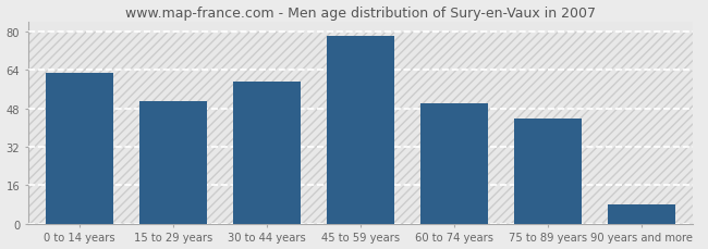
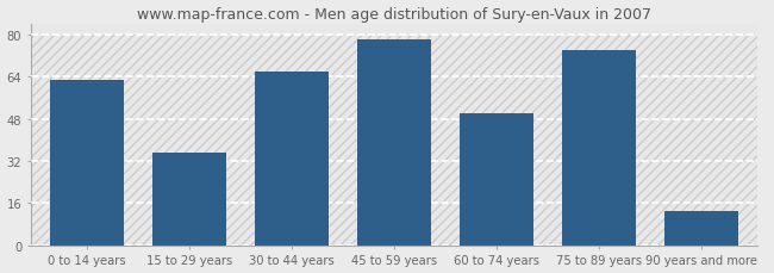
15 to 29 years: 51 -> 35
30 to 44 years: 59 -> 66
75 to 89 years: 44 -> 74
90 years and more: 8 -> 13
